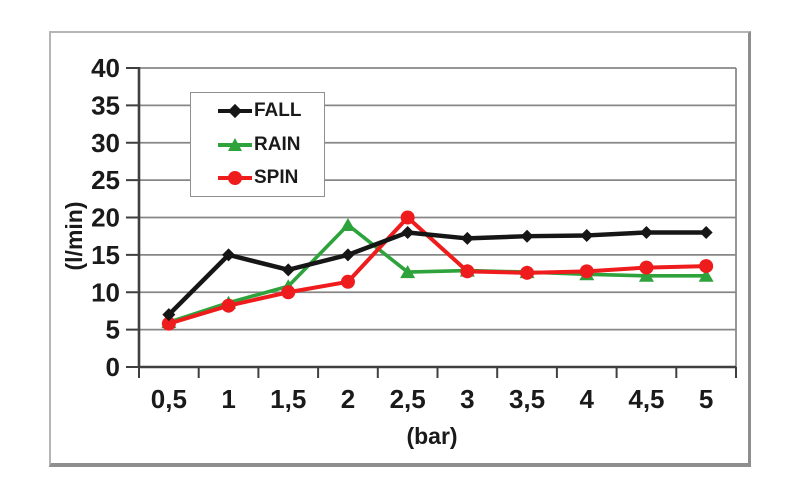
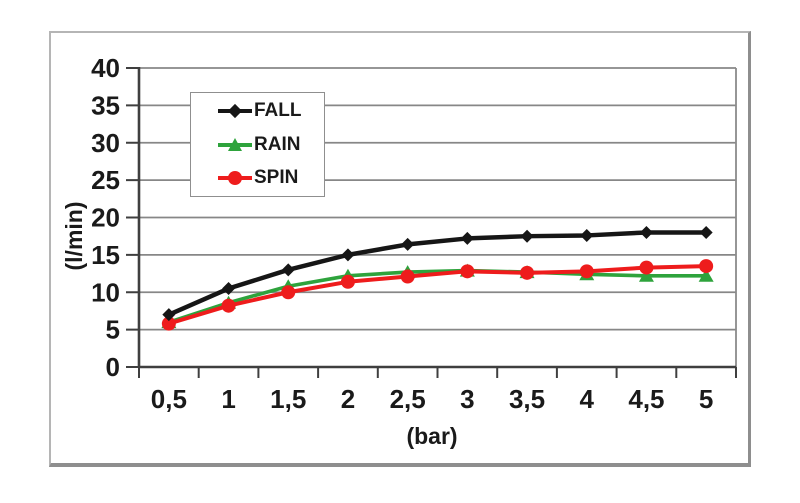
FALL/1: 15 -> 10
RAIN/2: 19 -> 12
FALL/2,5: 18 -> 16
SPIN/2,5: 20 -> 12
